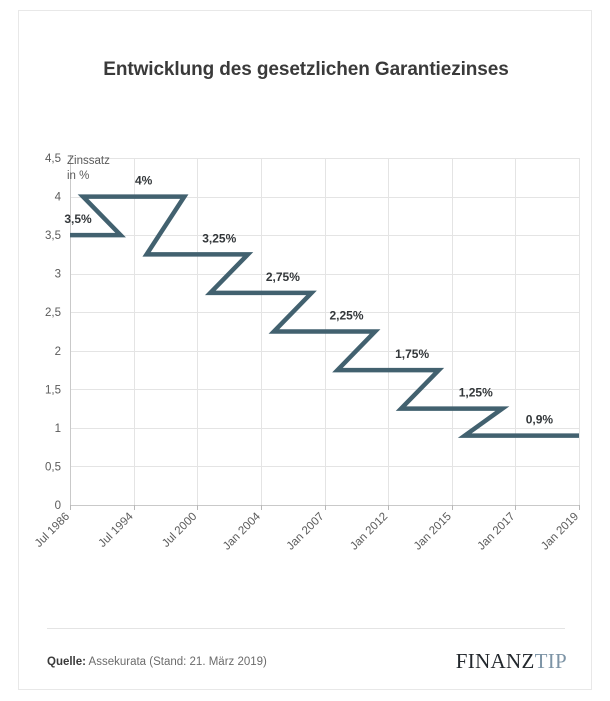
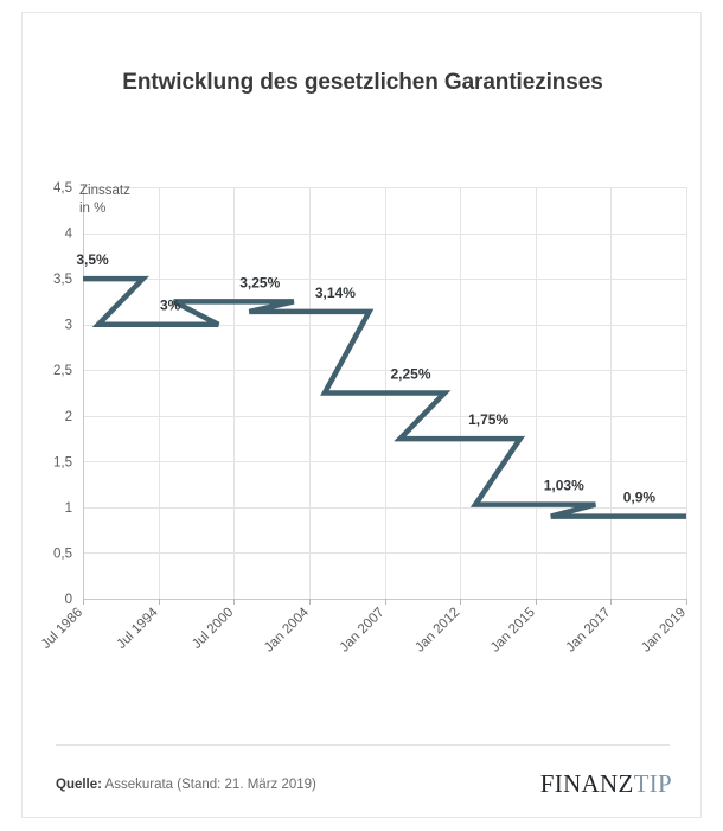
Jul 1994: 4% -> 3%
Jan 2004: 2,75% -> 3,14%
Jan 2015: 1,25% -> 1,03%
